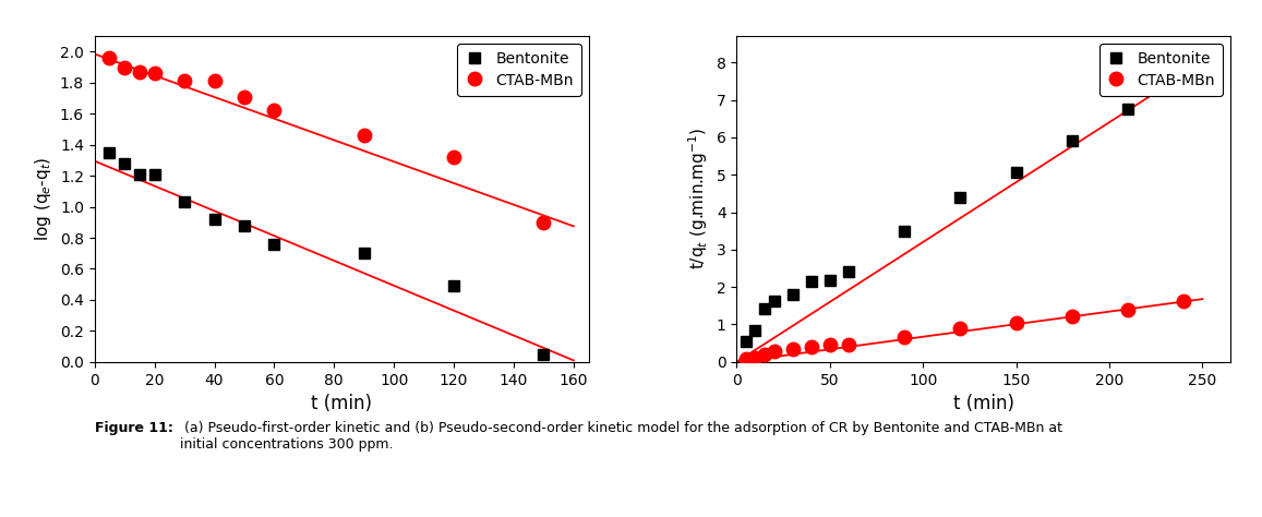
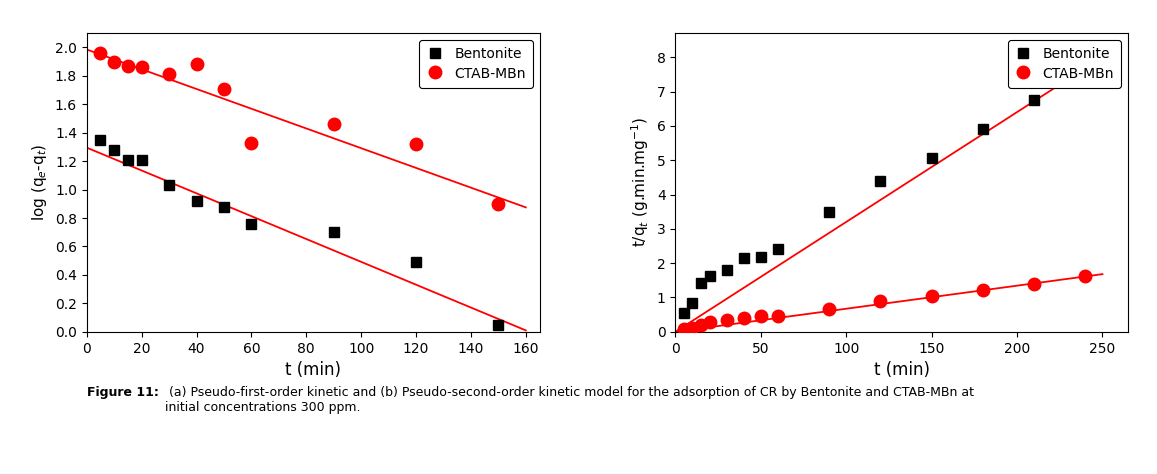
CTAB-MBn/40: 1.81 -> 1.88
CTAB-MBn/60: 1.62 -> 1.33
